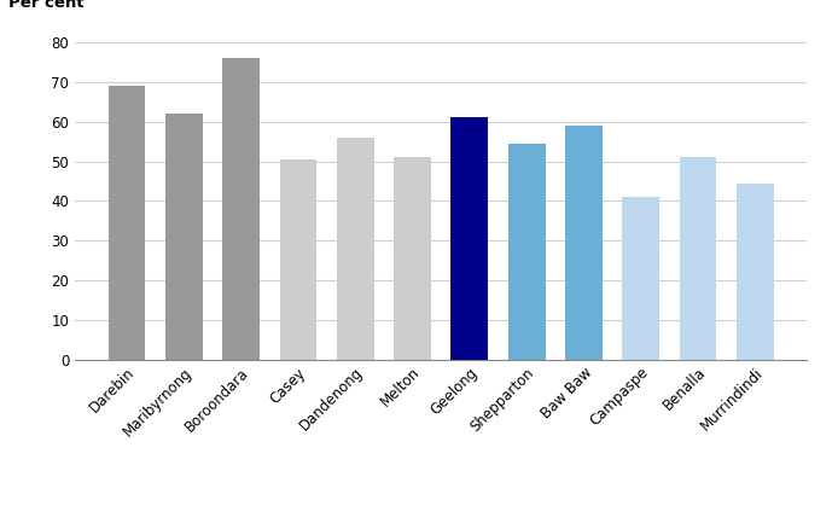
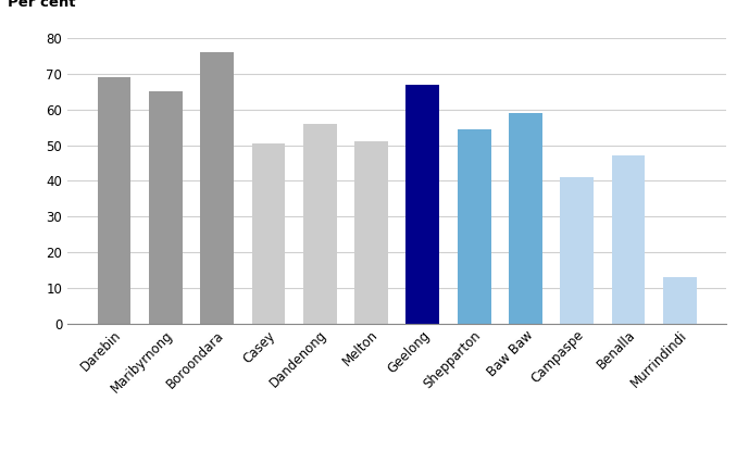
Maribyrnong: 62.0 -> 65.0
Geelong: 61.0 -> 67.0
Benalla: 51.0 -> 47.0
Murrindindi: 44.5 -> 13.0
